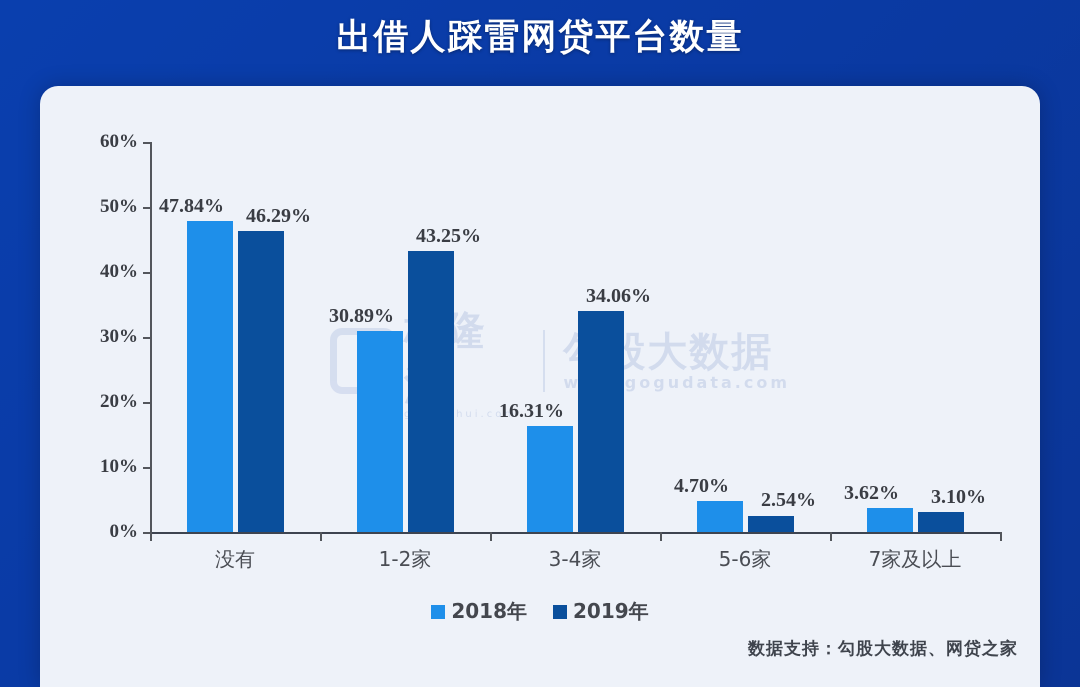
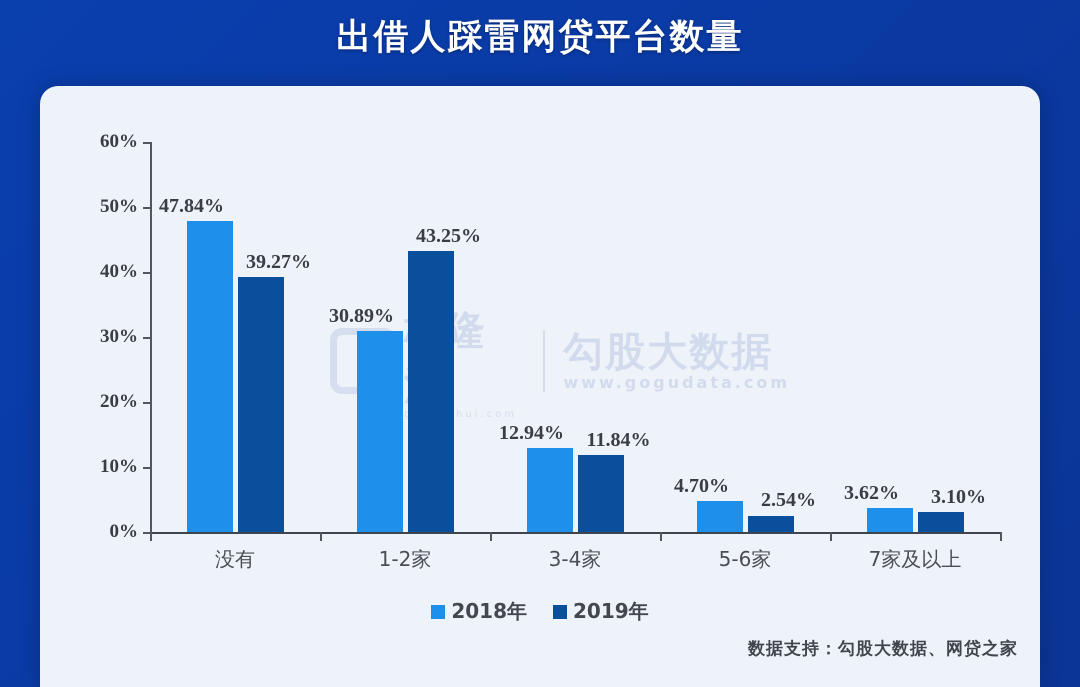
2019年/没有: 46.29% -> 39.27%
2018年/3-4家: 16.31% -> 12.94%
2019年/3-4家: 34.06% -> 11.84%
